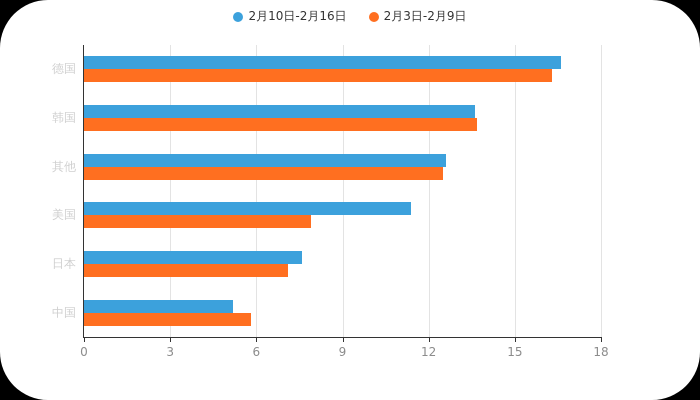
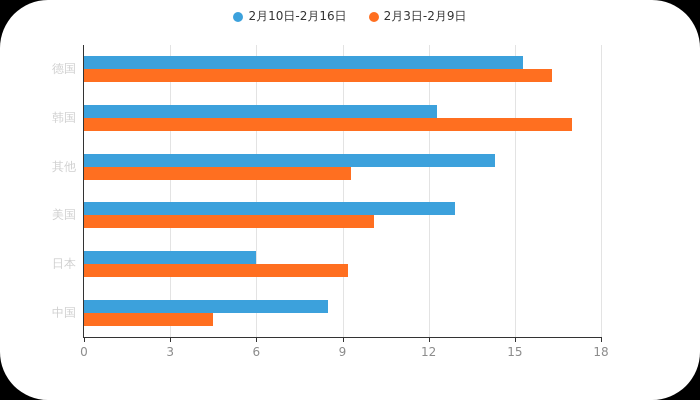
2月10日-2月16日/德国: 16.6 -> 15.3
2月10日-2月16日/韩国: 13.6 -> 12.3
2月3日-2月9日/韩国: 13.7 -> 17.0
2月10日-2月16日/其他: 12.6 -> 14.3
2月3日-2月9日/其他: 12.5 -> 9.3
2月10日-2月16日/美国: 11.4 -> 12.9
2月3日-2月9日/美国: 7.9 -> 10.1
2月10日-2月16日/日本: 7.6 -> 6.0
2月3日-2月9日/日本: 7.1 -> 9.2
2月10日-2月16日/中国: 5.2 -> 8.5
2月3日-2月9日/中国: 5.8 -> 4.5
